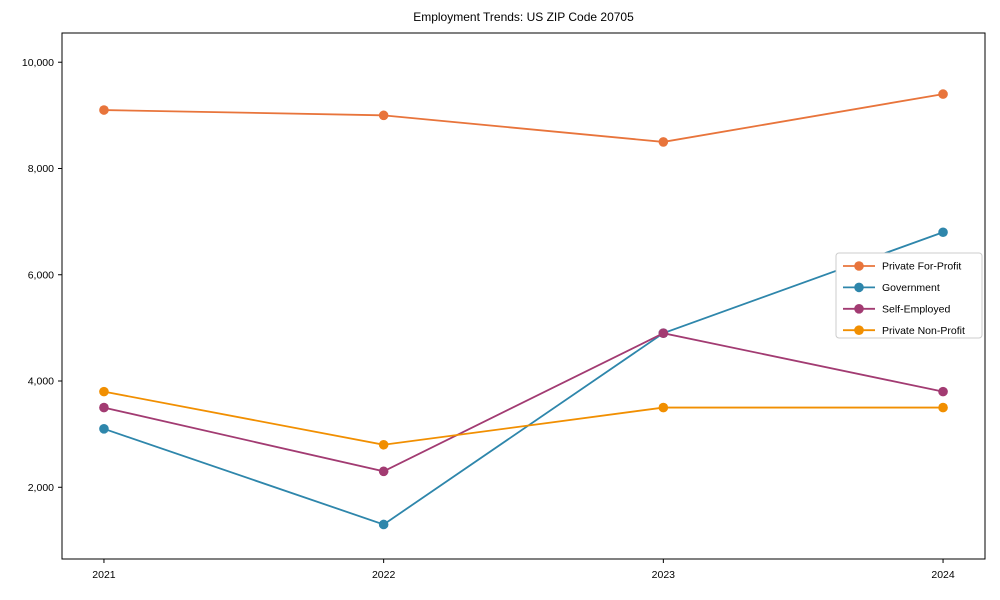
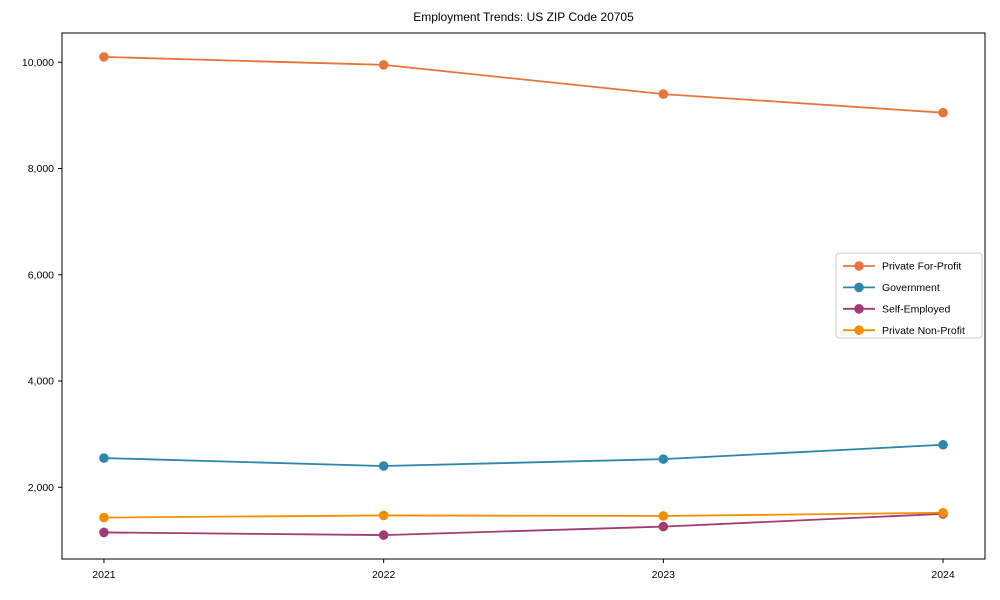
Private For-Profit/2021: 9100 -> 10100
Government/2021: 3100 -> 2600
Self-Employed/2021: 3500 -> 1200
Private Non-Profit/2021: 3800 -> 1400
Private For-Profit/2022: 9000 -> 10000
Government/2022: 1300 -> 2400
Self-Employed/2022: 2300 -> 1100
Private Non-Profit/2022: 2800 -> 1500
Private For-Profit/2023: 8500 -> 9400
Government/2023: 4900 -> 2500
Self-Employed/2023: 4900 -> 1300
Private Non-Profit/2023: 3500 -> 1500
Private For-Profit/2024: 9400 -> 9000
Government/2024: 6800 -> 2800
Self-Employed/2024: 3800 -> 1500
Private Non-Profit/2024: 3500 -> 1500
